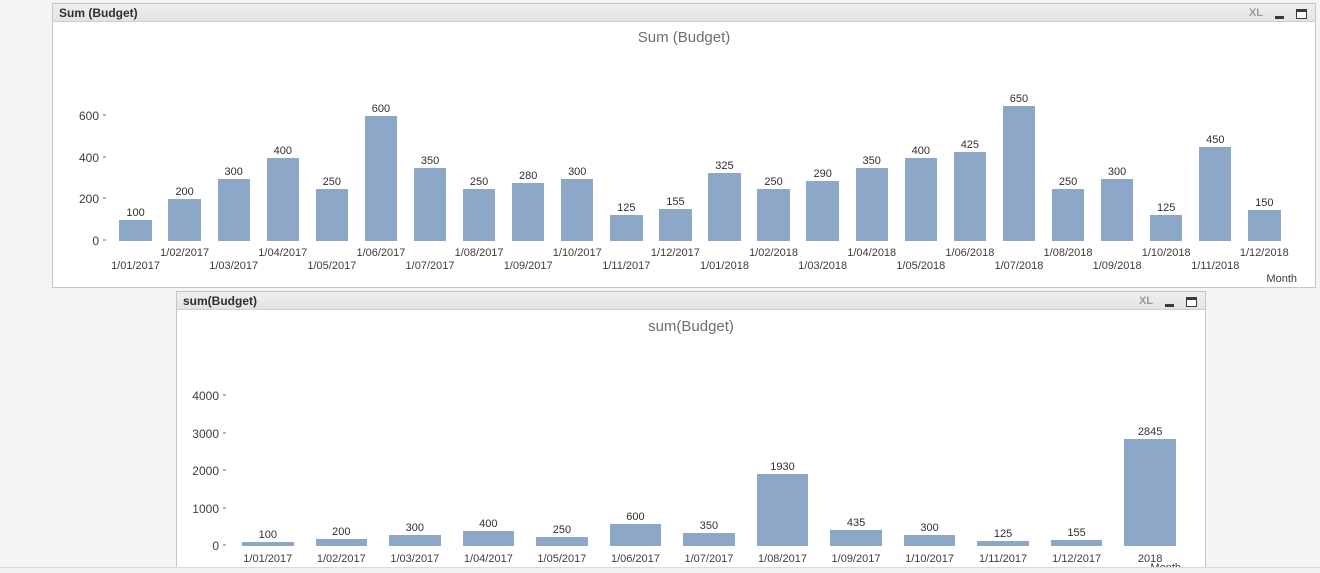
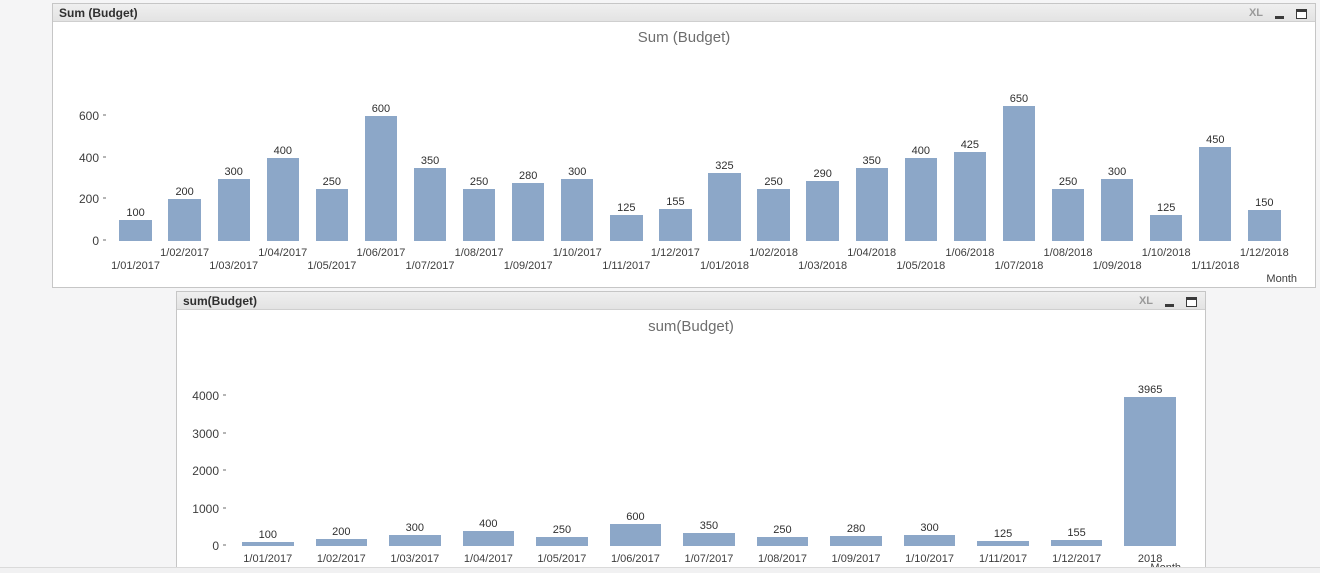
sum(Budget)/1/08/2017: 1930 -> 250
sum(Budget)/1/09/2017: 435 -> 280
sum(Budget)/2018: 2845 -> 3965
